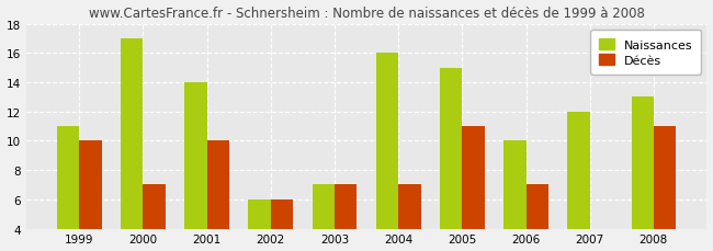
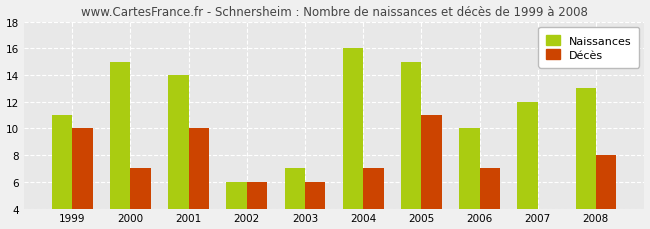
Naissances/2000: 17 -> 15
Décès/2003: 7 -> 6
Décès/2008: 11 -> 8
